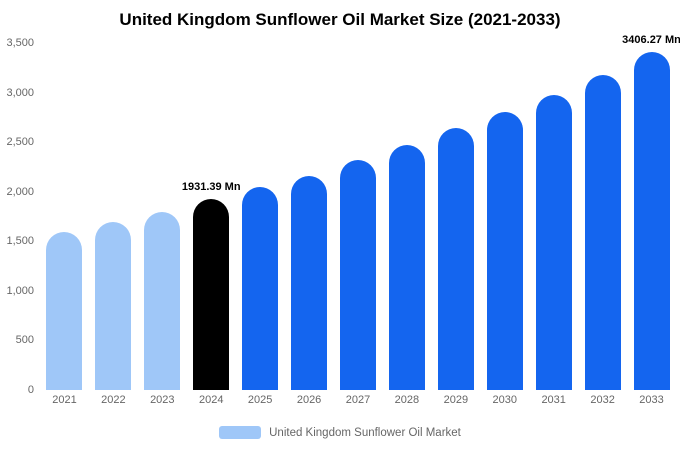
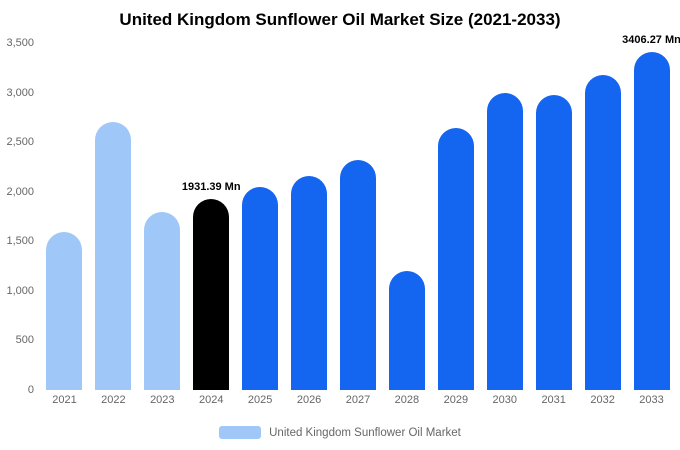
2022: 1700 -> 2700
2028: 2500 -> 1200
2030: 2800 -> 3000
